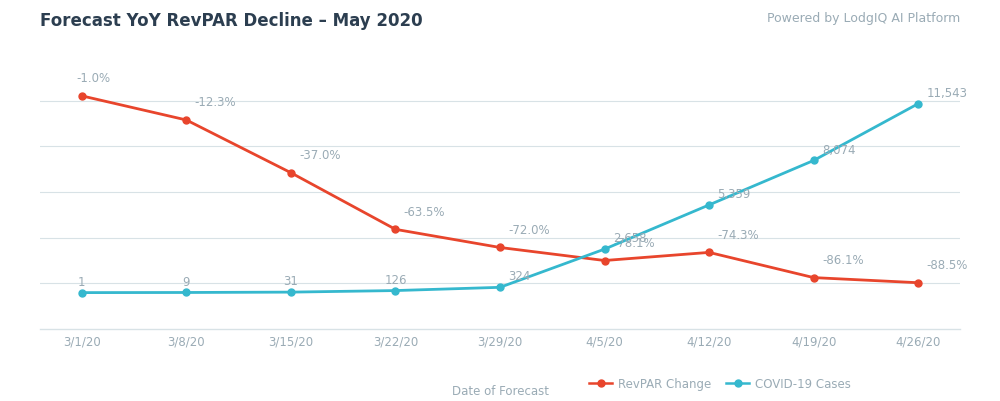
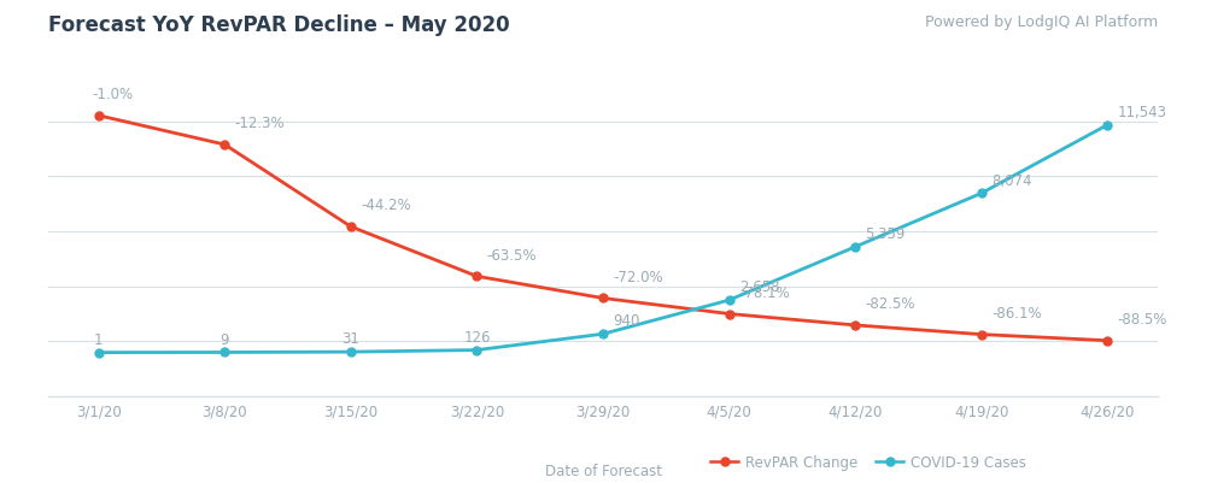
RevPAR Change/3/15/20: -37.0% -> -44.2%
COVID-19 Cases/3/29/20: 324 -> 940
RevPAR Change/4/12/20: -74.3% -> -82.5%
